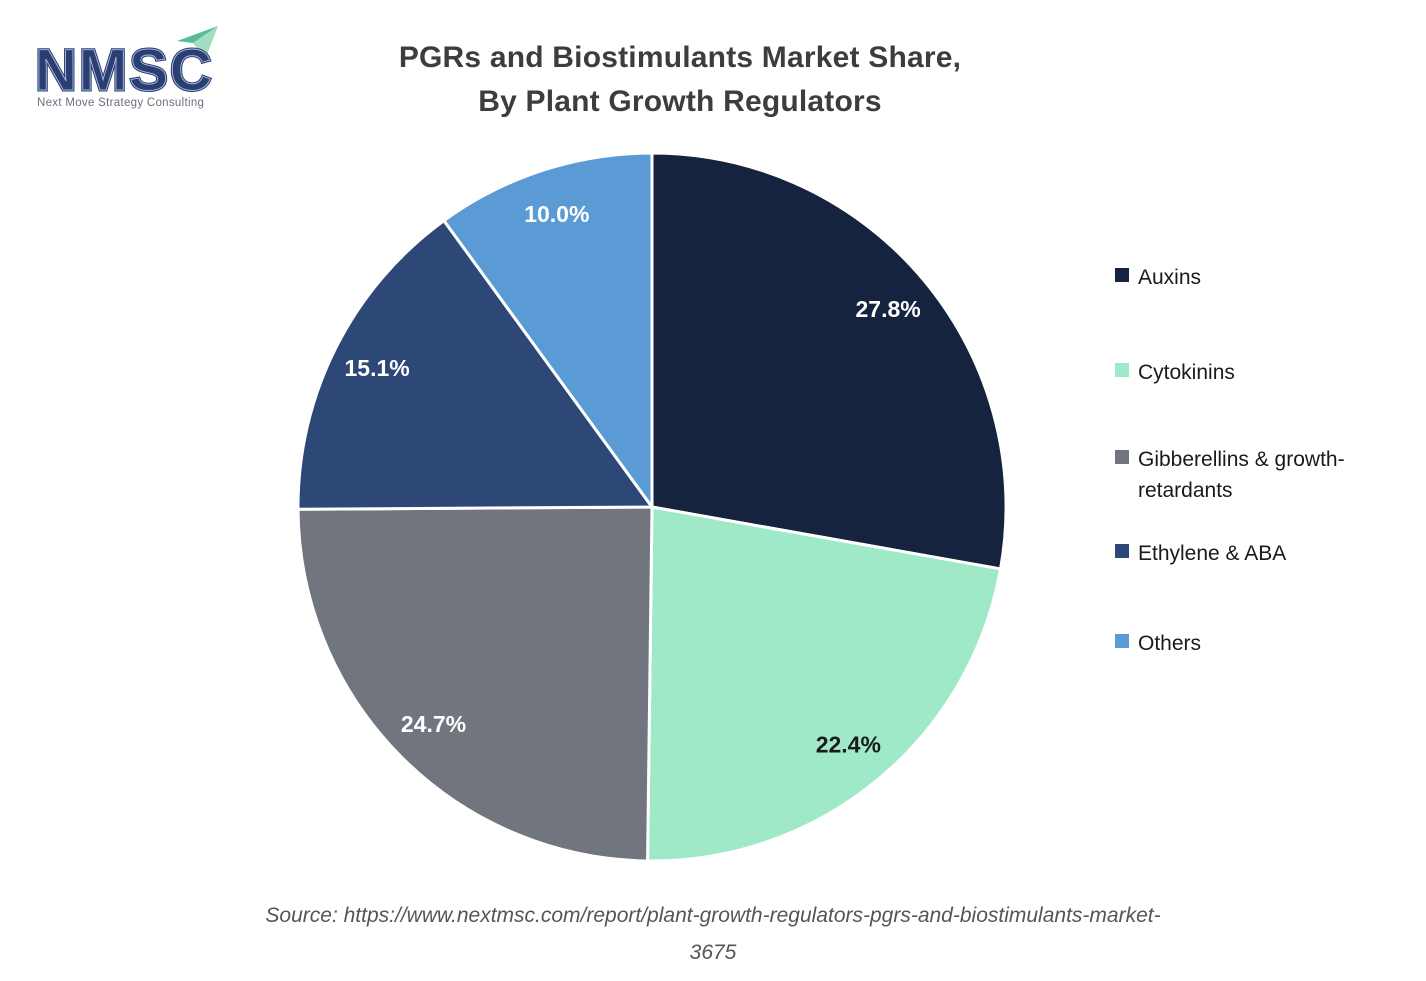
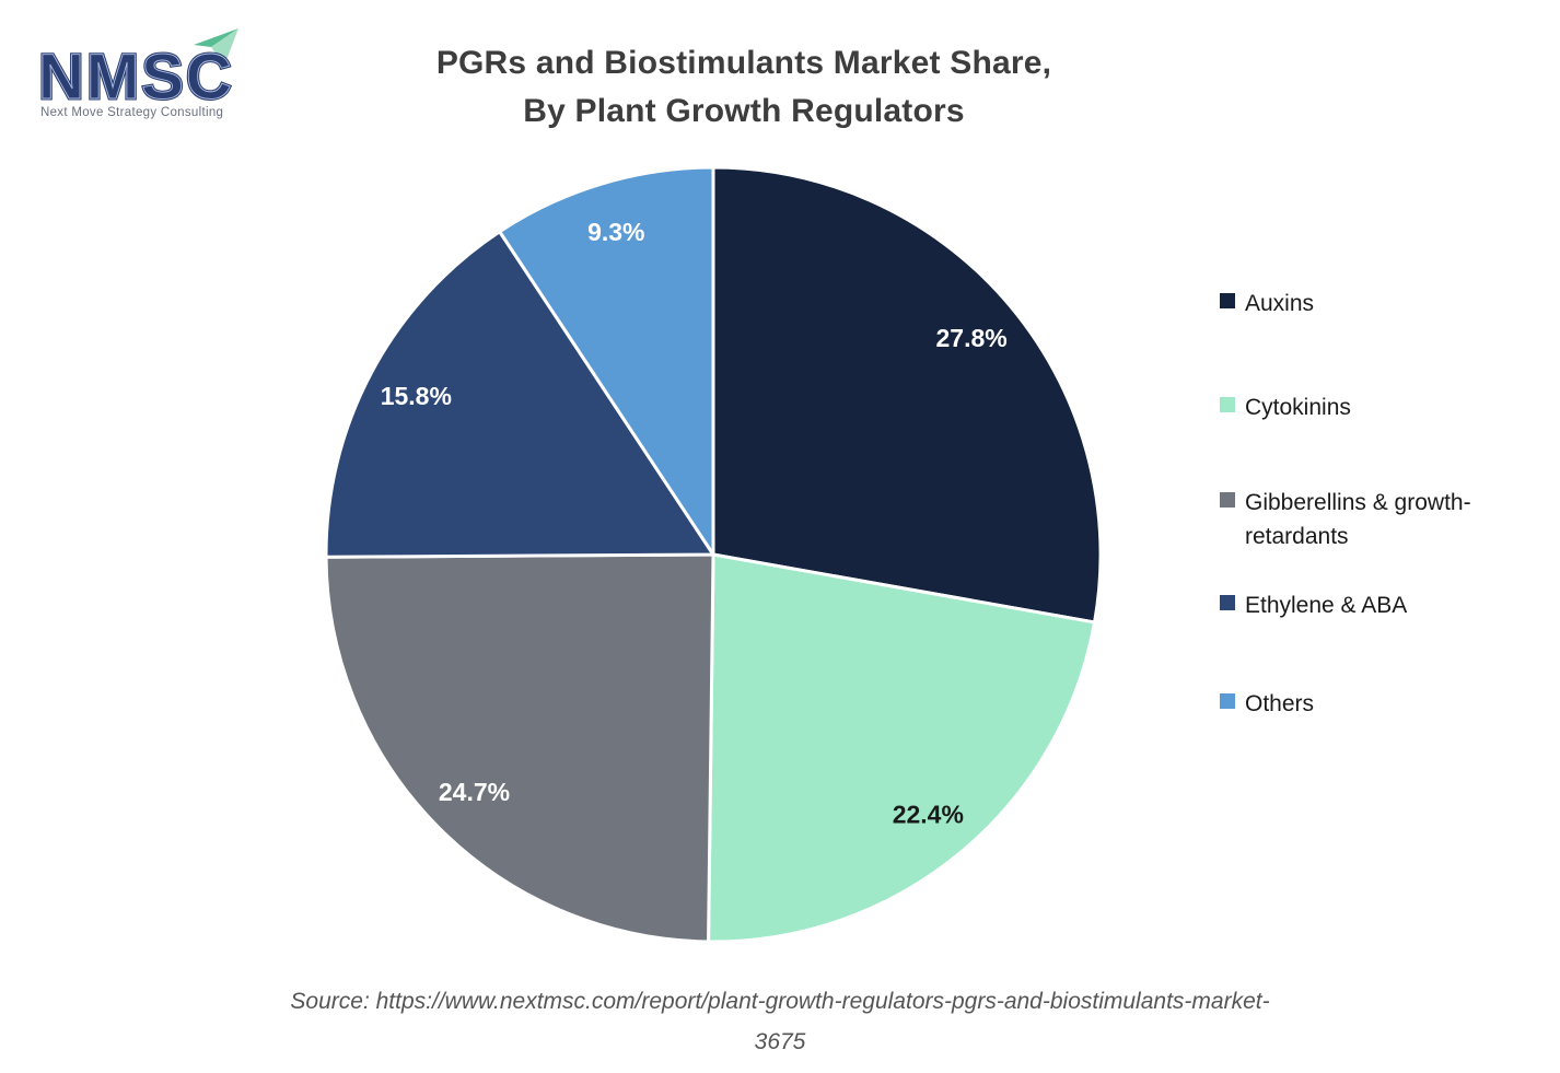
Ethylene & ABA: 15.1% -> 15.8%
Others: 10.0% -> 9.3%
